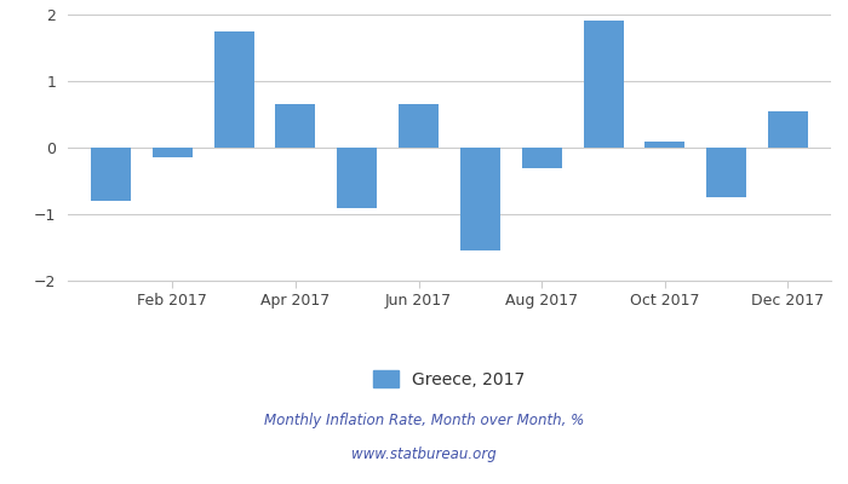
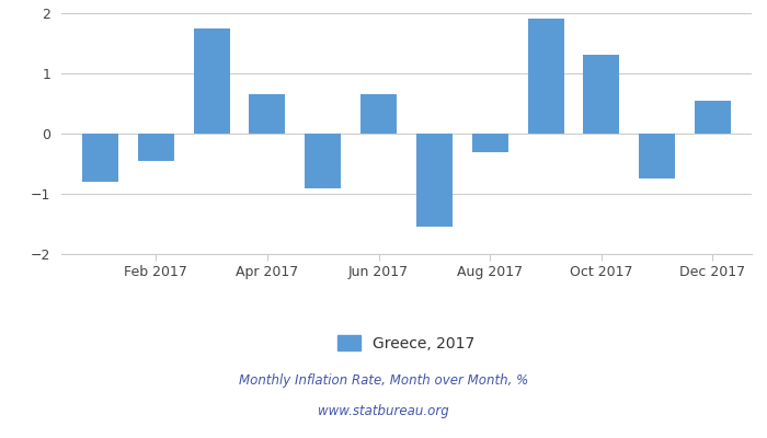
Feb 2017: -0.15 -> -0.46
Oct 2017: 0.10 -> 1.30
